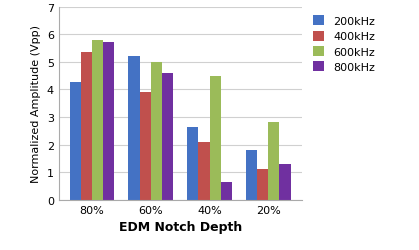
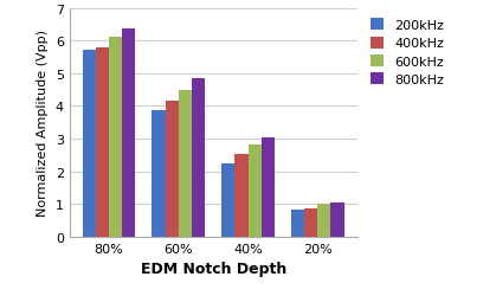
200kHz/80%: 4.25 -> 5.70
400kHz/80%: 5.35 -> 5.80
600kHz/80%: 5.8 -> 6.1
800kHz/80%: 5.70 -> 6.35
200kHz/60%: 5.20 -> 3.87
400kHz/60%: 3.90 -> 4.15
600kHz/60%: 5.0 -> 4.5
800kHz/60%: 4.60 -> 4.83
200kHz/40%: 2.65 -> 2.25
400kHz/40%: 2.10 -> 2.52
600kHz/40%: 4.5 -> 2.8
800kHz/40%: 0.65 -> 3.05
200kHz/20%: 1.80 -> 0.82
400kHz/20%: 1.10 -> 0.85
600kHz/20%: 2.8 -> 1.0
800kHz/20%: 1.30 -> 1.05
